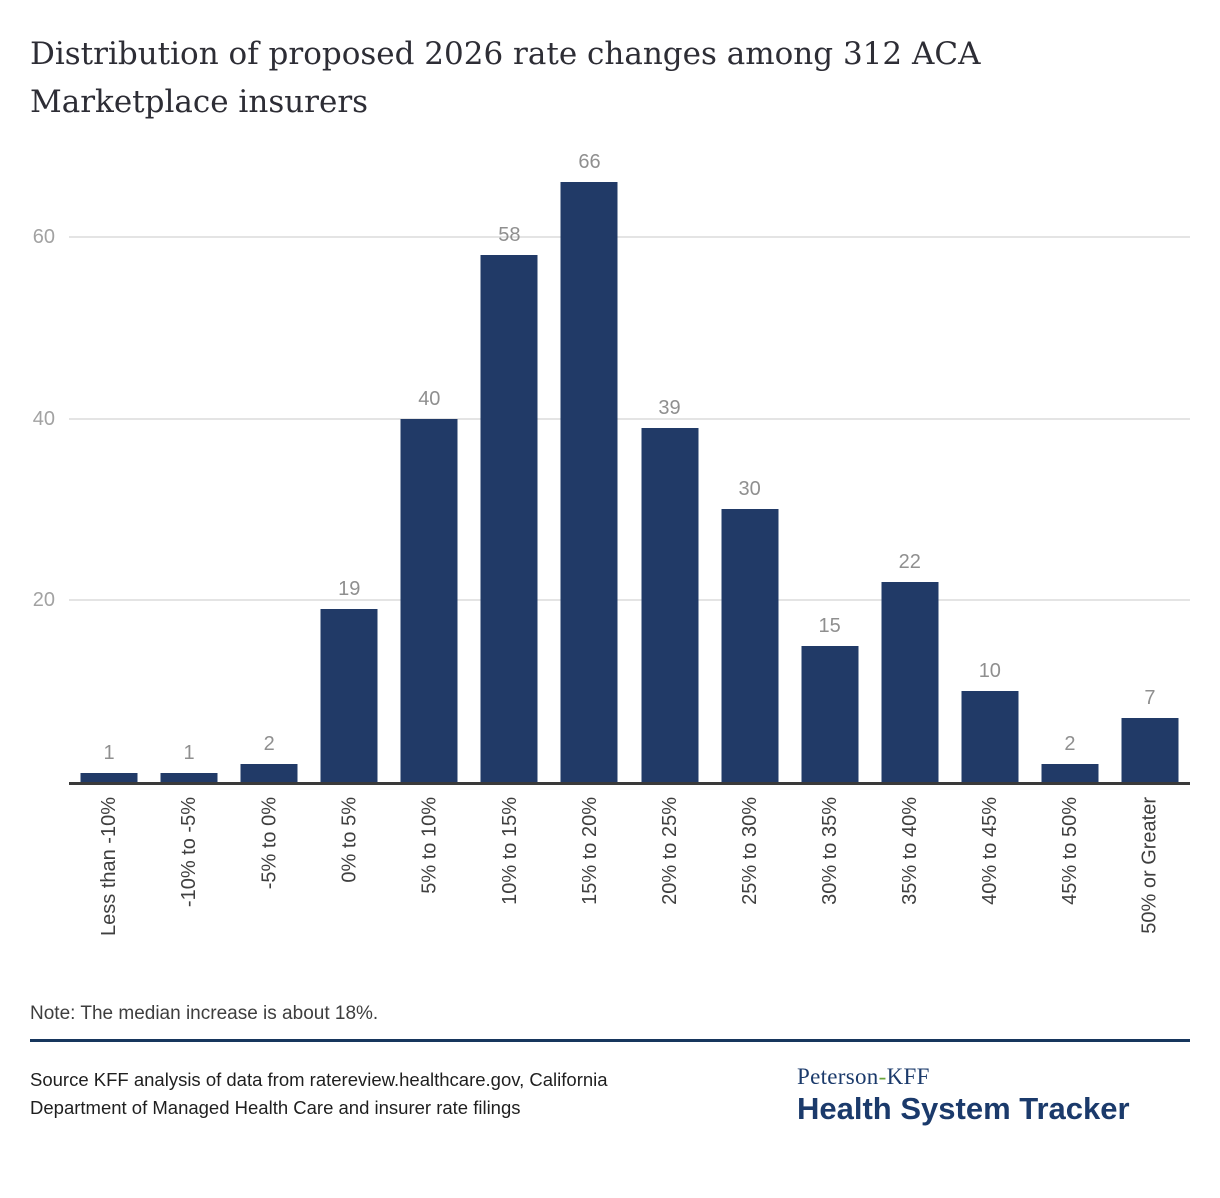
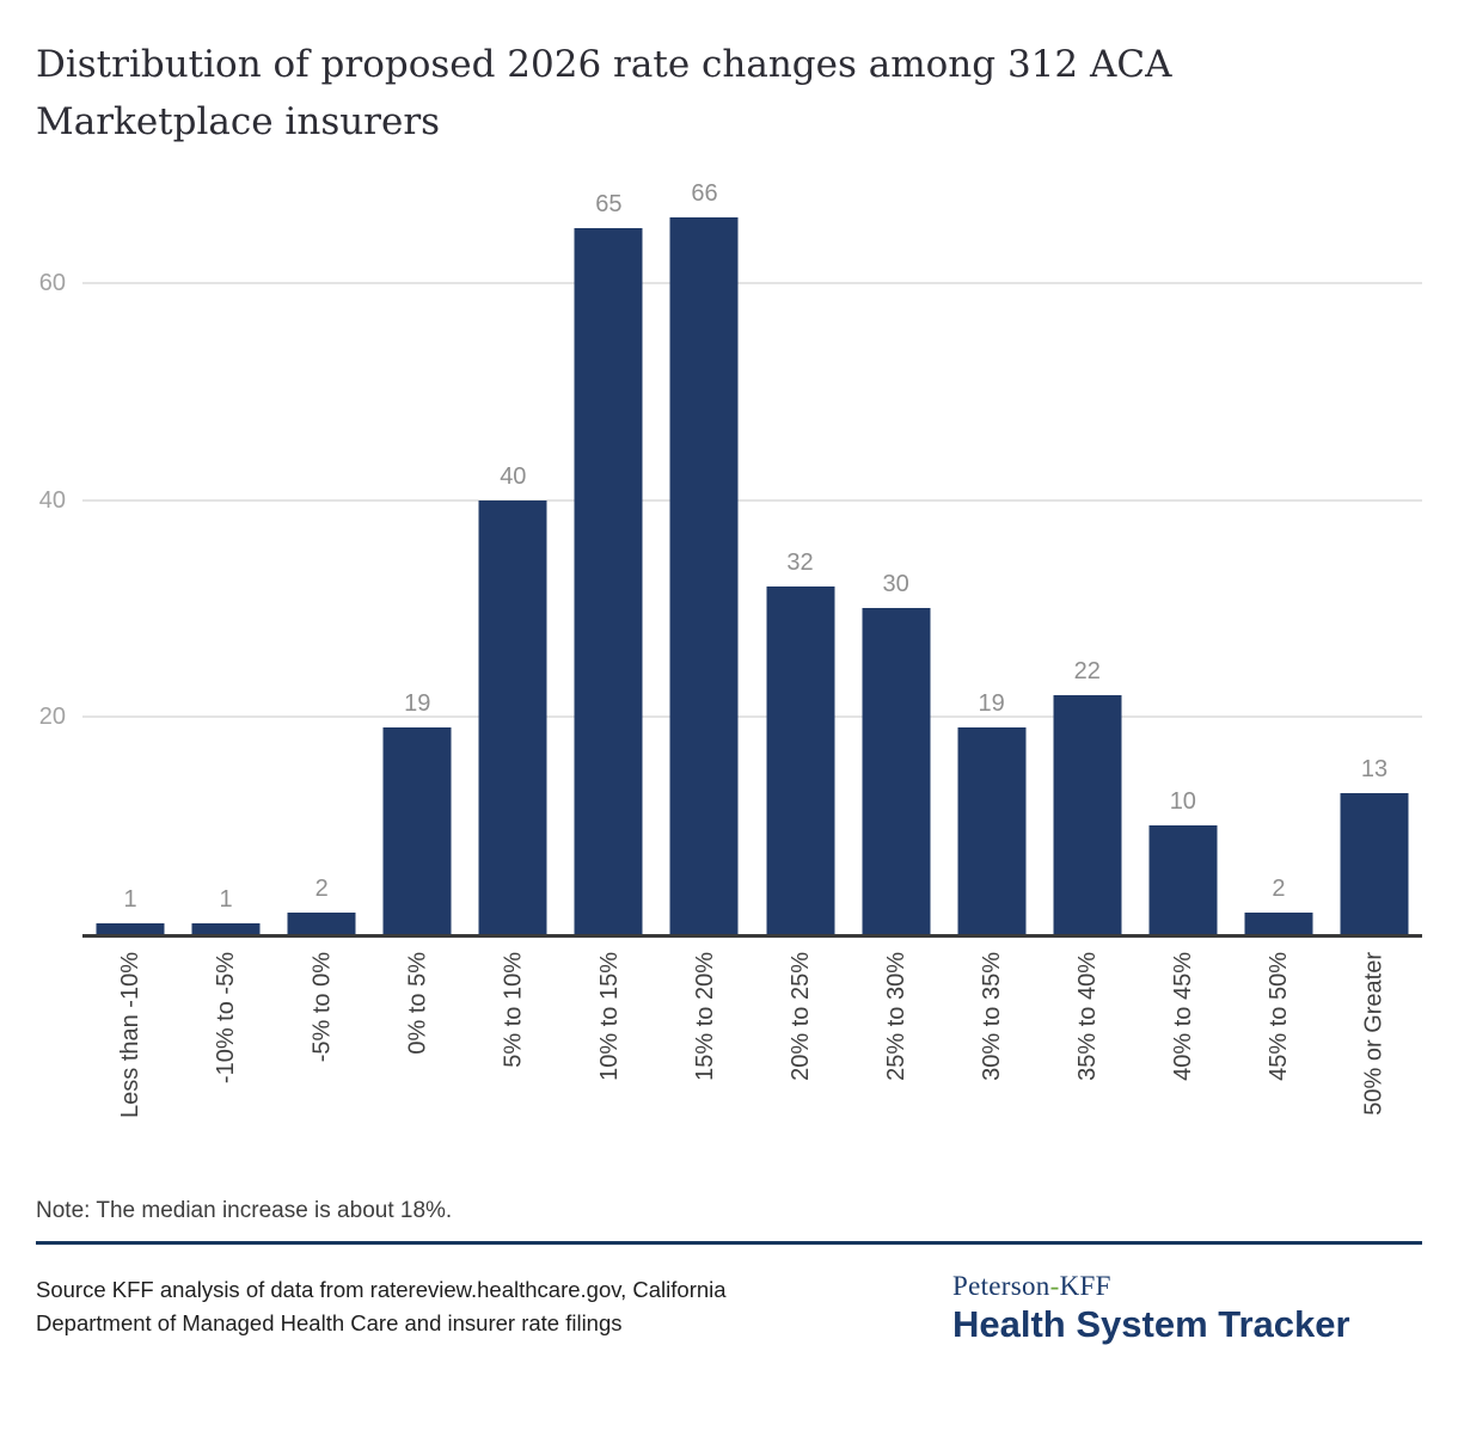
10% to 15%: 58 -> 65
20% to 25%: 39 -> 32
30% to 35%: 15 -> 19
50% or Greater: 7 -> 13
